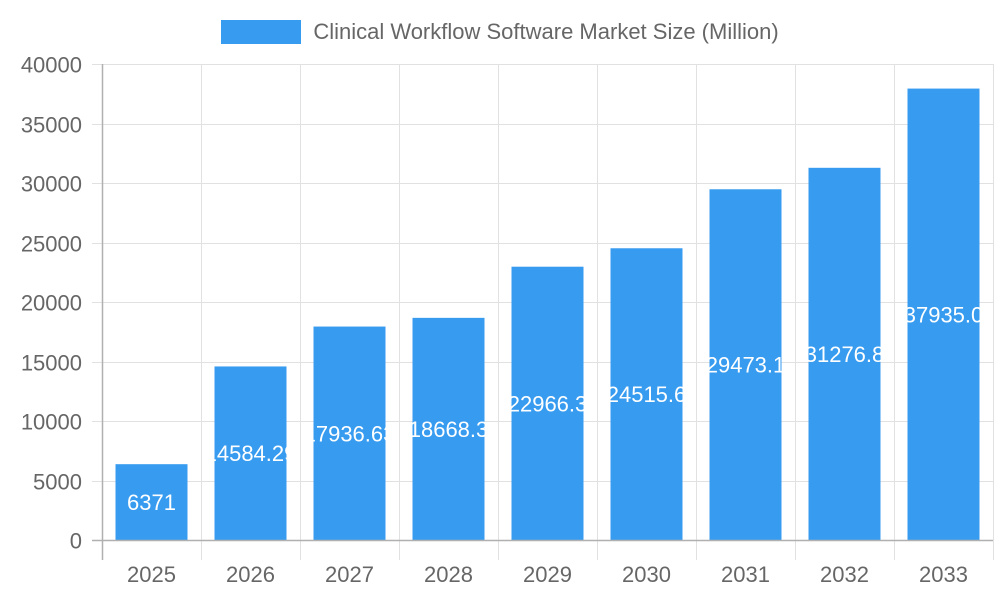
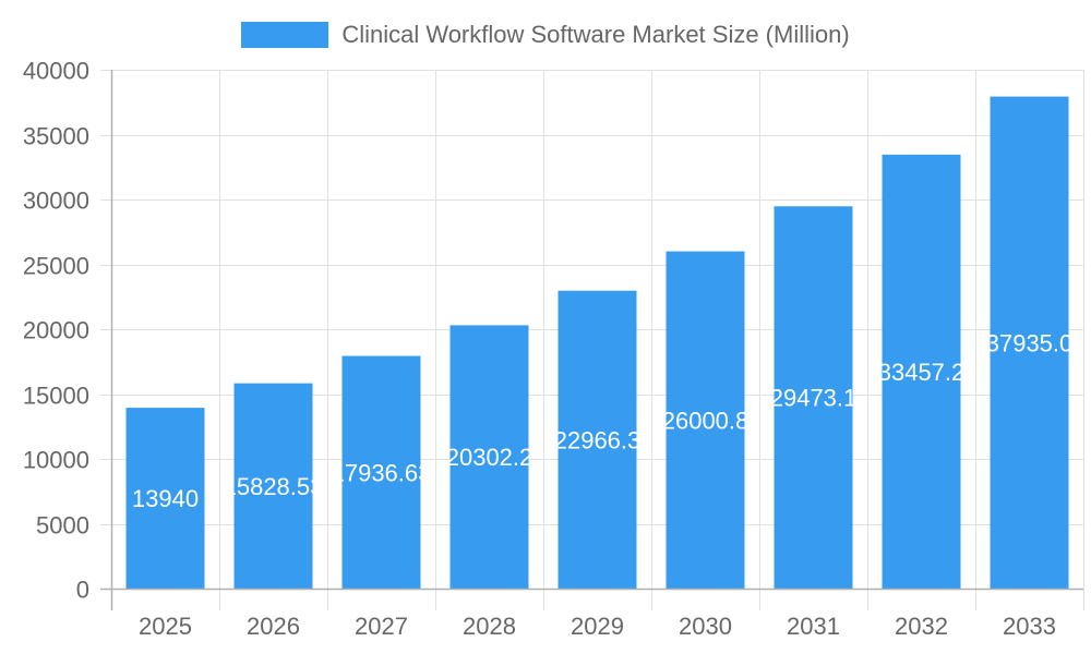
2025: 6371 -> 13940
2026: 14584.29 -> 15828.53
2028: 18668.3 -> 20302.2
2030: 24515.6 -> 26000.8
2032: 31276.8 -> 33457.2
